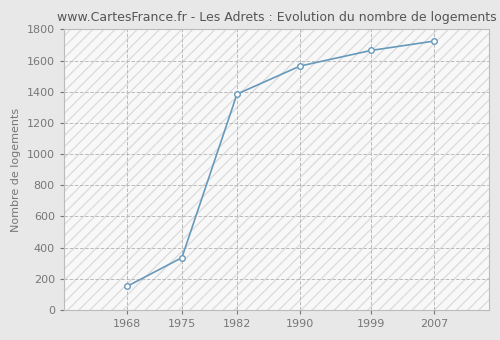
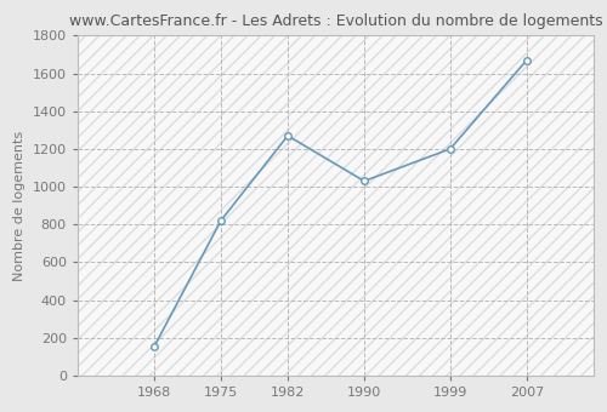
1975: 340 -> 820
1982: 1380 -> 1270
1990: 1560 -> 1030
1999: 1660 -> 1200
2007: 1720 -> 1670
